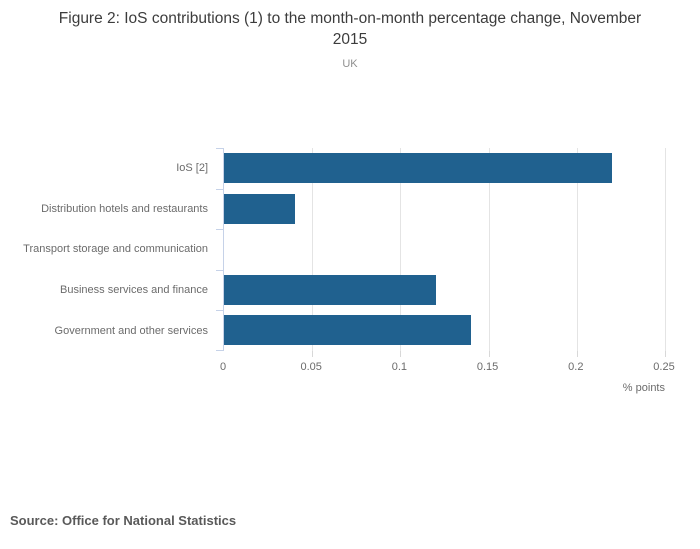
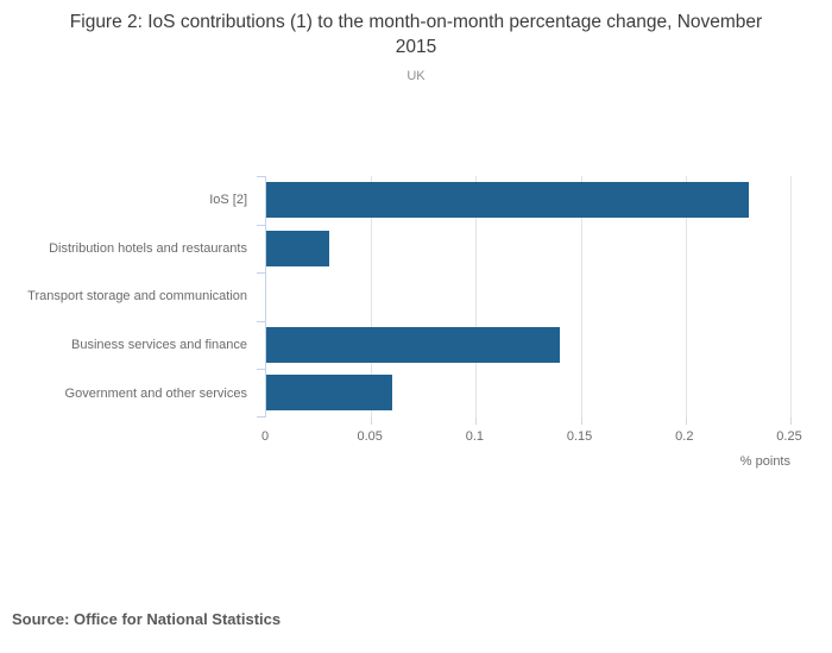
IoS [2]: 0.22 -> 0.23
Distribution hotels and restaurants: 0.04 -> 0.03
Business services and finance: 0.12 -> 0.14
Government and other services: 0.14 -> 0.06
